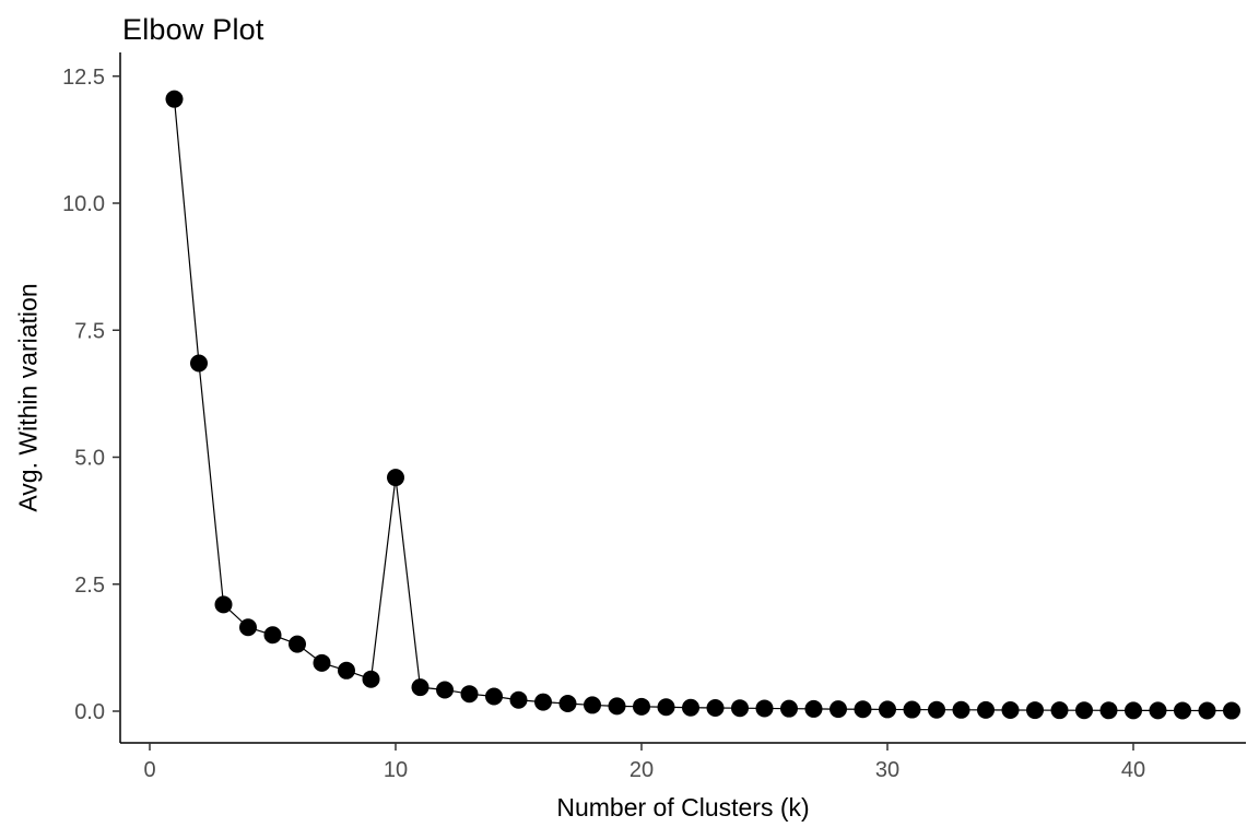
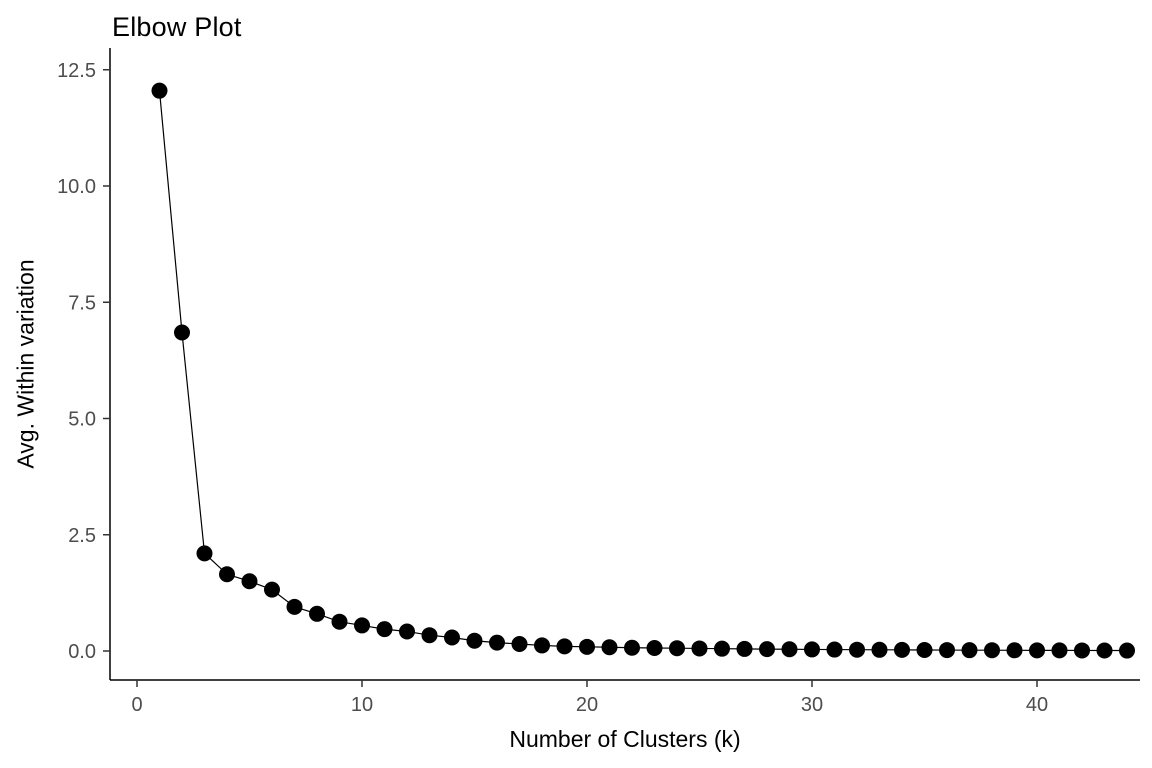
10: 4.6 -> 0.6
